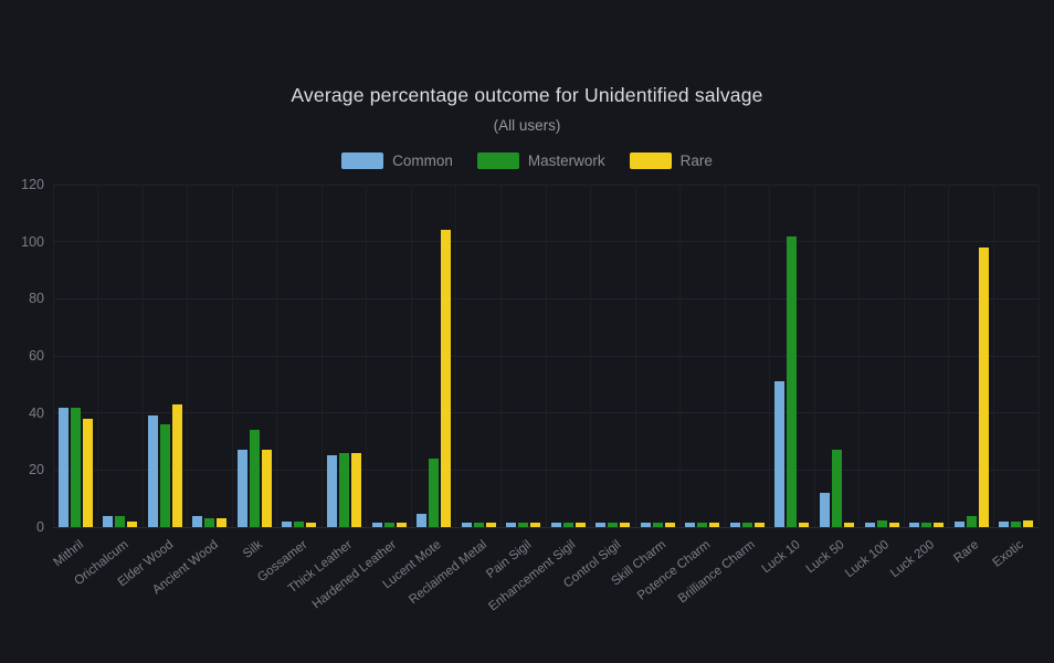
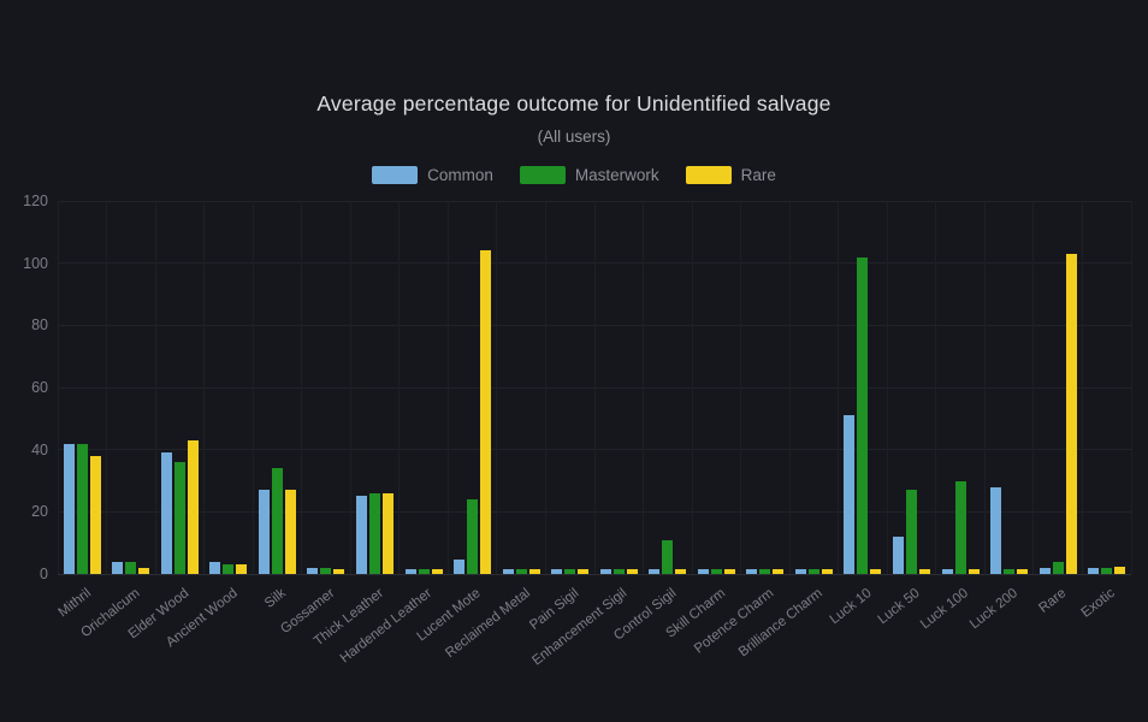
Masterwork/Control Sigil: 2 -> 11
Masterwork/Luck 100: 2 -> 30
Common/Luck 200: 2 -> 28
Rare/Rare: 98 -> 103
